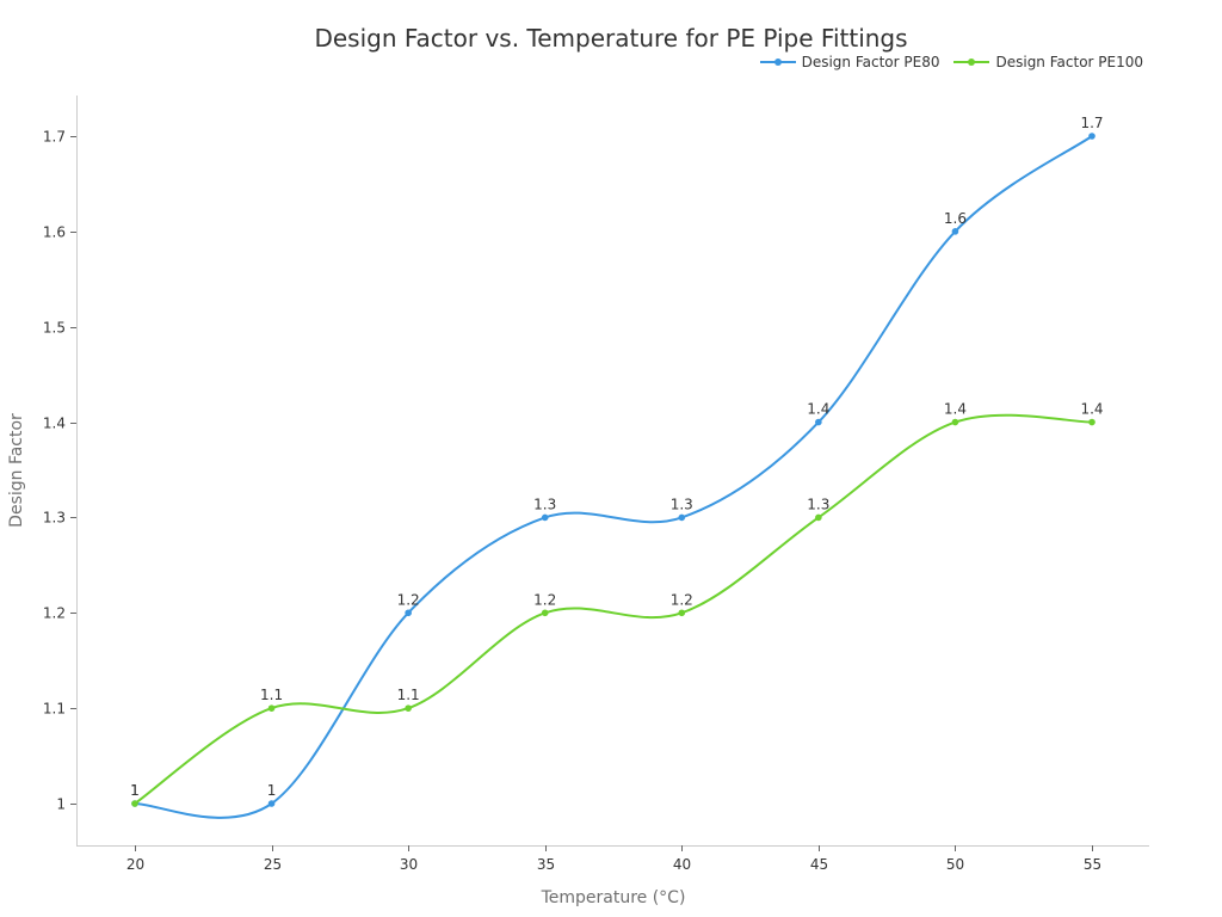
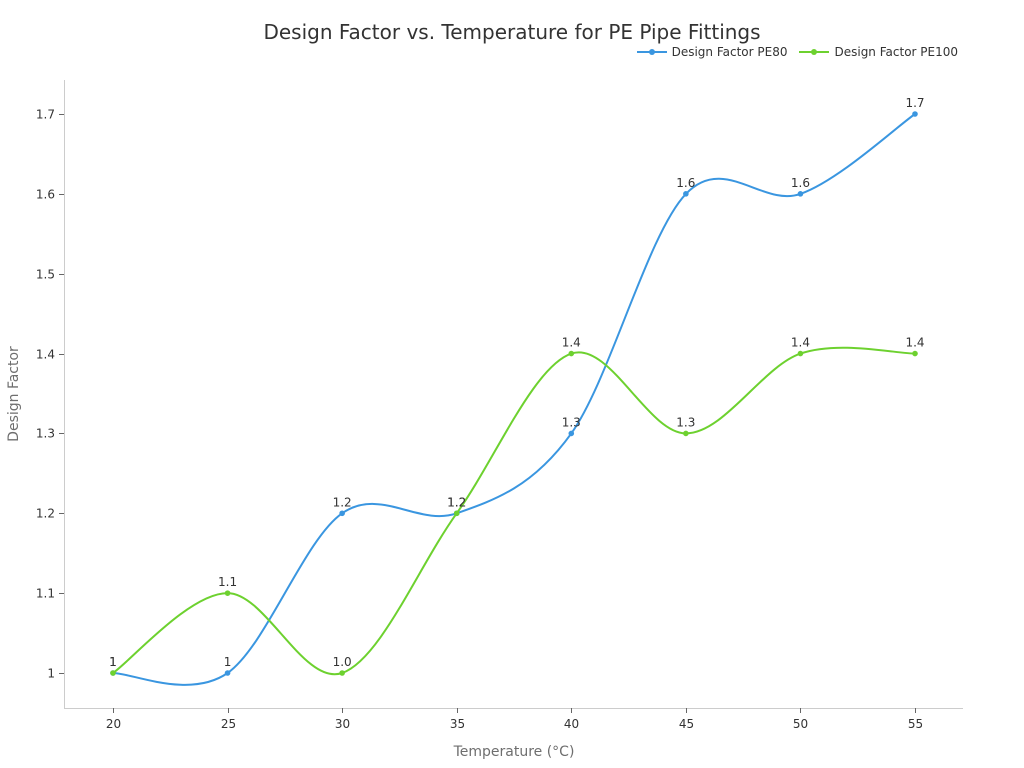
Design Factor PE100/30: 1.1 -> 1.0
Design Factor PE80/35: 1.3 -> 1.2
Design Factor PE100/40: 1.2 -> 1.4
Design Factor PE80/45: 1.4 -> 1.6
